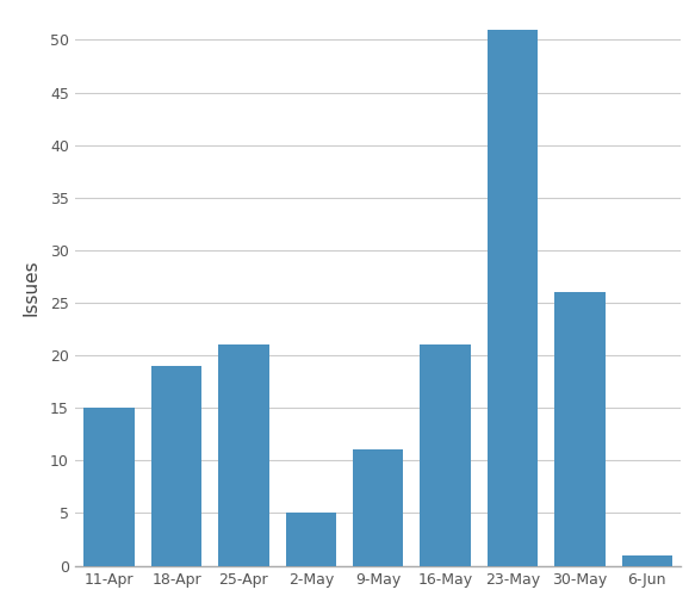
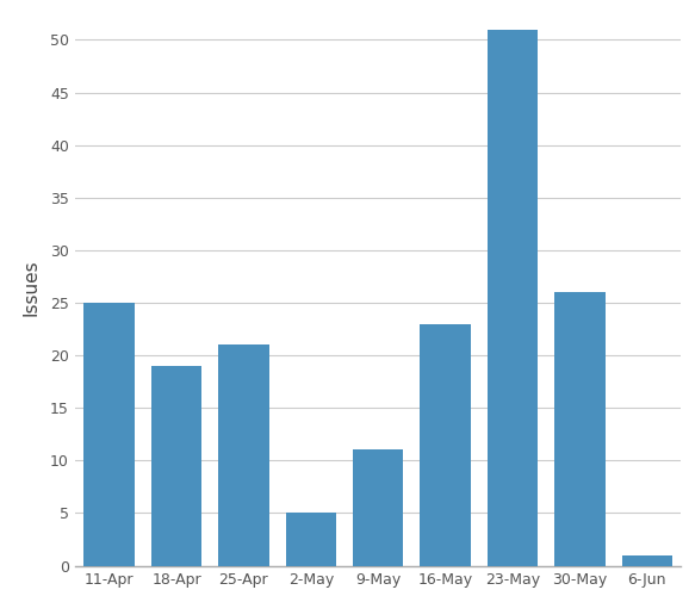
11-Apr: 15 -> 25
16-May: 21 -> 23
